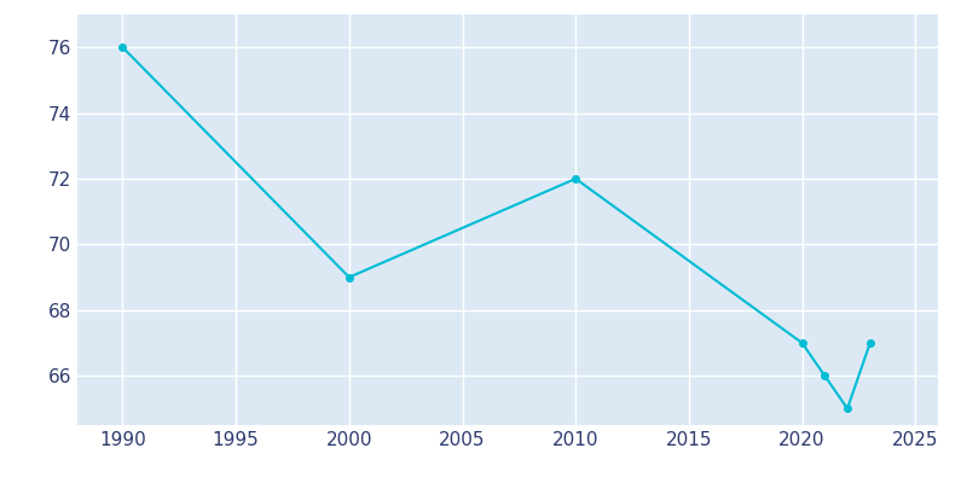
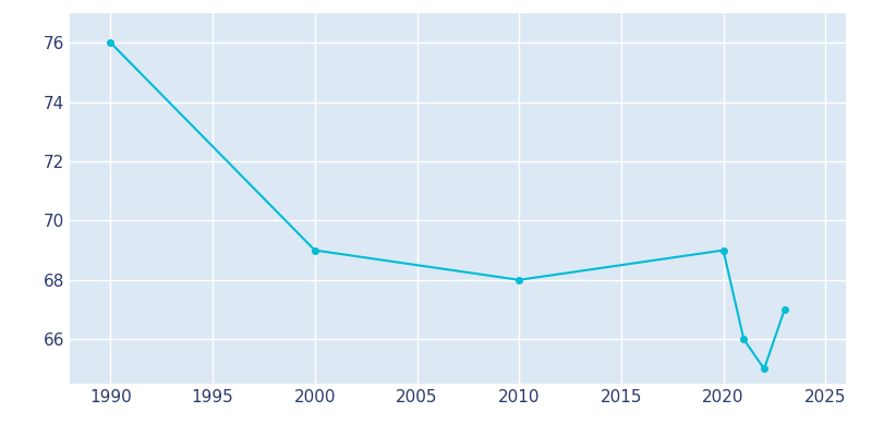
2010: 72 -> 68
2020: 67 -> 69
